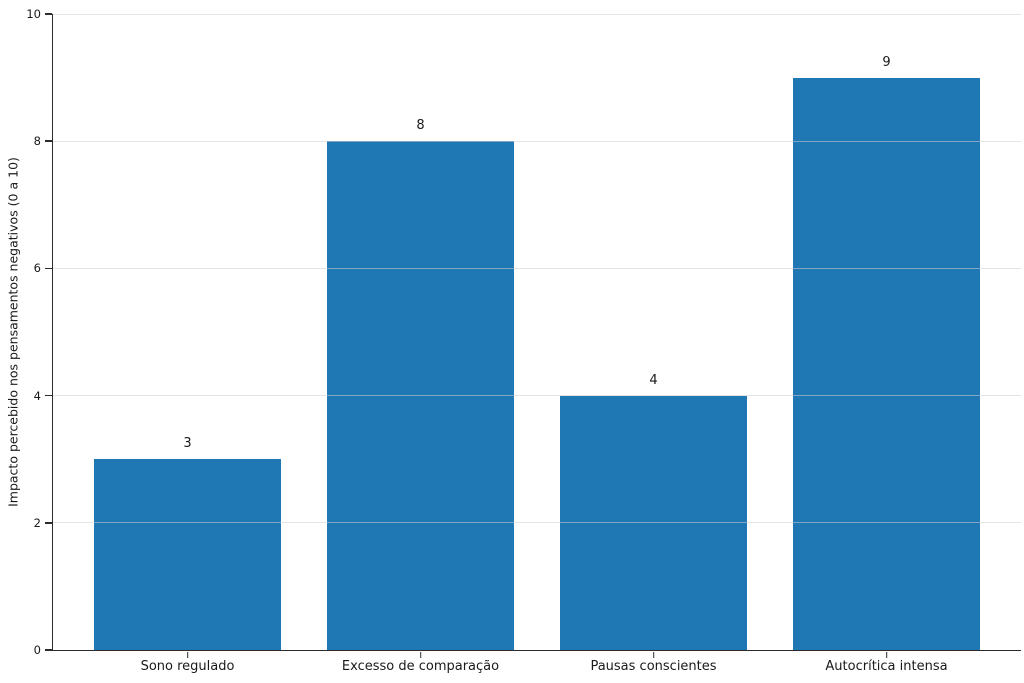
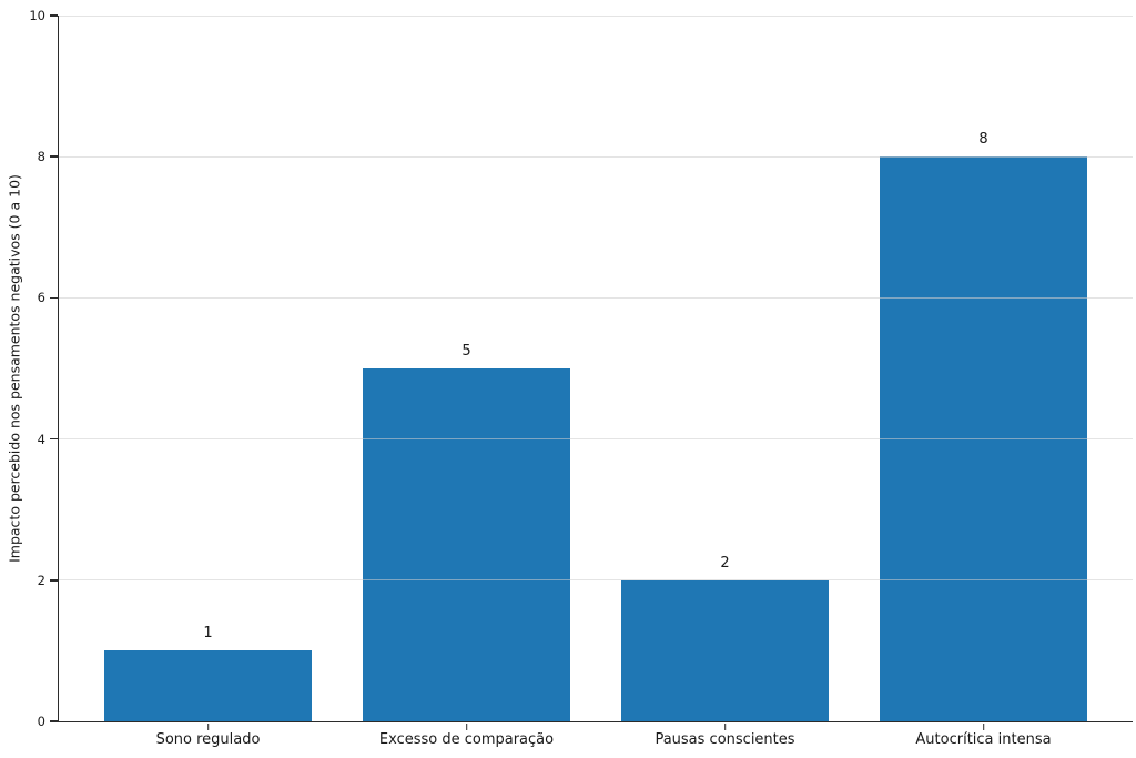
Sono regulado: 3 -> 1
Excesso de comparação: 8 -> 5
Pausas conscientes: 4 -> 2
Autocrítica intensa: 9 -> 8
